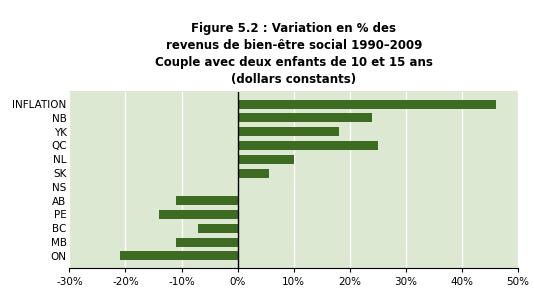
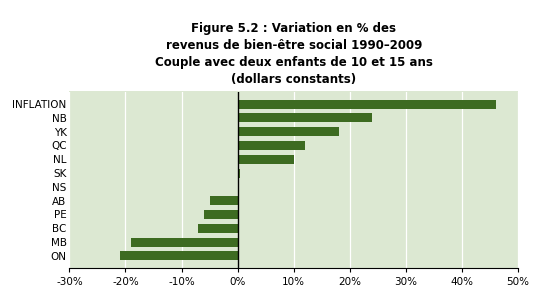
QC: 25.0% -> 12.0%
SK: 5.6% -> 0.5%
AB: -11.0% -> -5.0%
PE: -14.0% -> -6.0%
MB: -11.0% -> -19.0%
